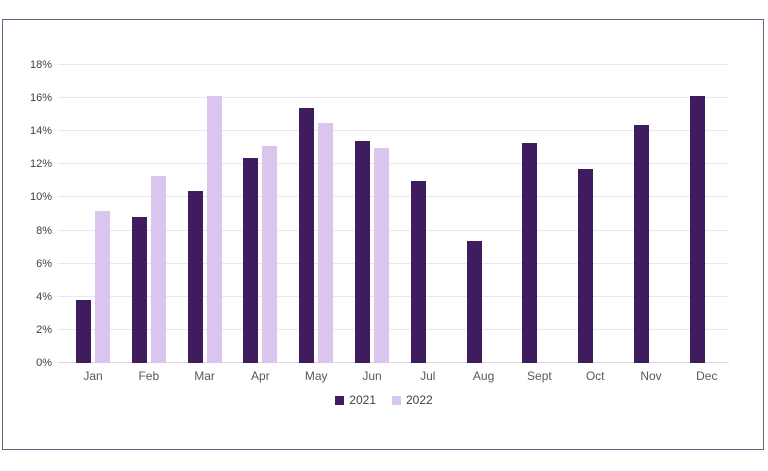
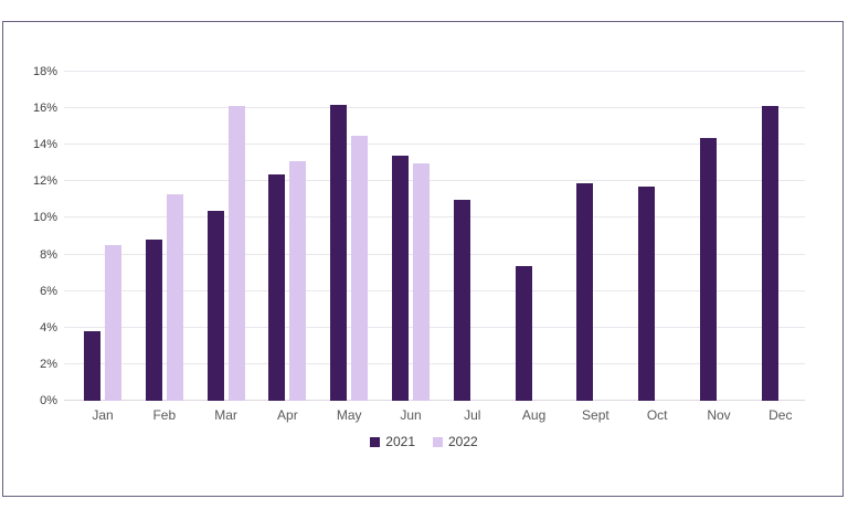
2022/Jan: 9.2% -> 8.5%
2021/May: 15.4% -> 16.2%
2021/Sept: 13.3% -> 11.9%
